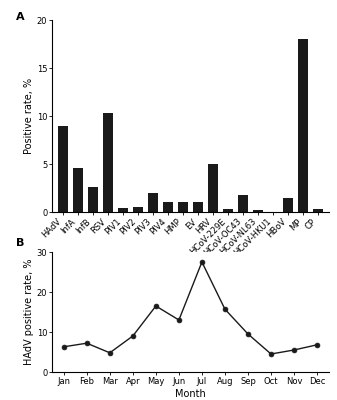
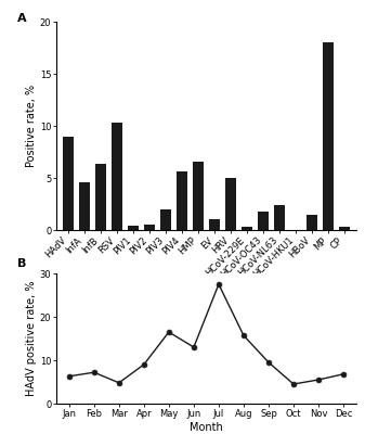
InfB: 2.6 -> 6.4
PIV4: 1.0 -> 5.6
HMP: 1.0 -> 6.6
HCoV-NL63: 0.2 -> 2.4
